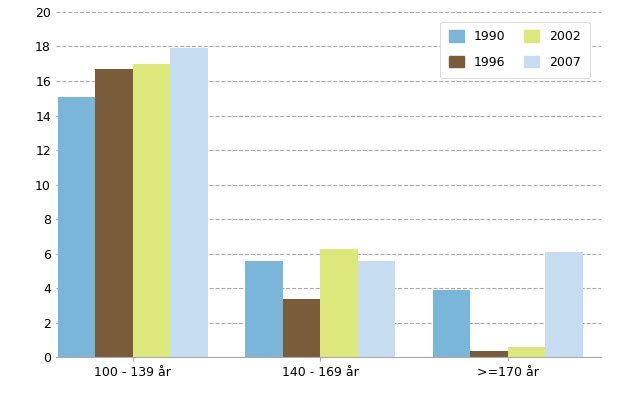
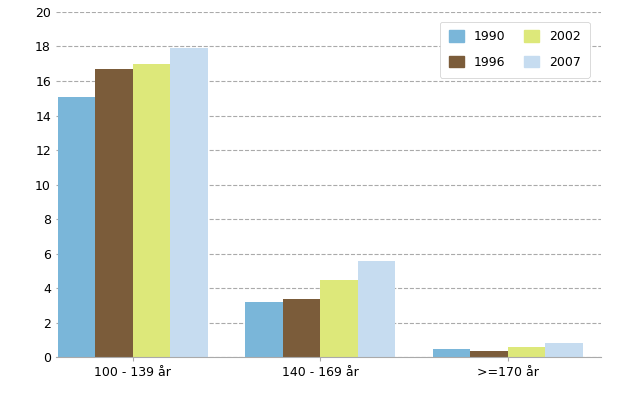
1990/140 - 169 år: 5.6 -> 3.2
2002/140 - 169 år: 6.3 -> 4.5
1990/>=170 år: 3.9 -> 0.5
2007/>=170 år: 6.1 -> 0.8
